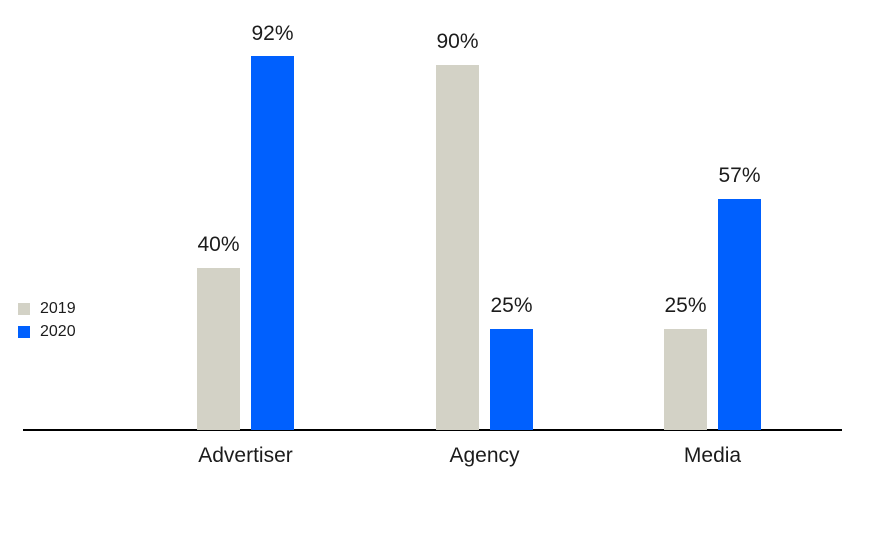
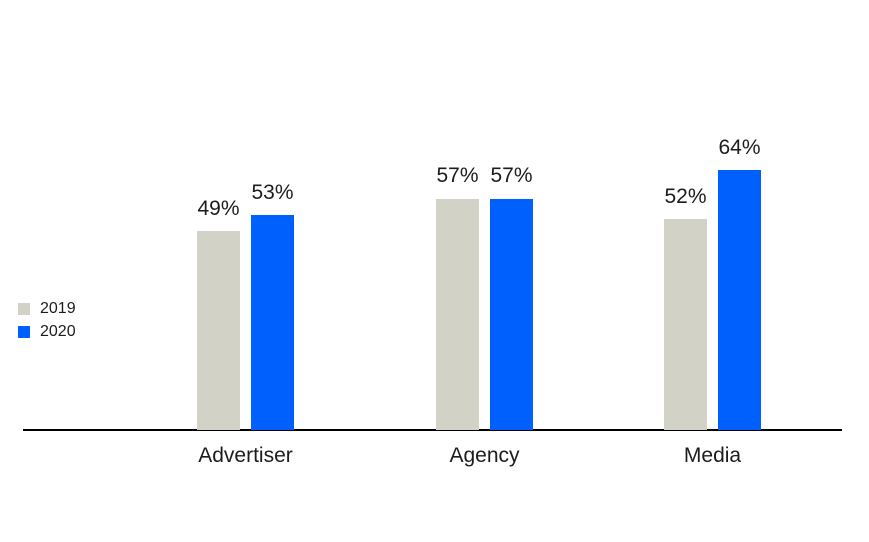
2019/Advertiser: 40% -> 49%
2020/Advertiser: 92% -> 53%
2019/Agency: 90% -> 57%
2020/Agency: 25% -> 57%
2019/Media: 25% -> 52%
2020/Media: 57% -> 64%
